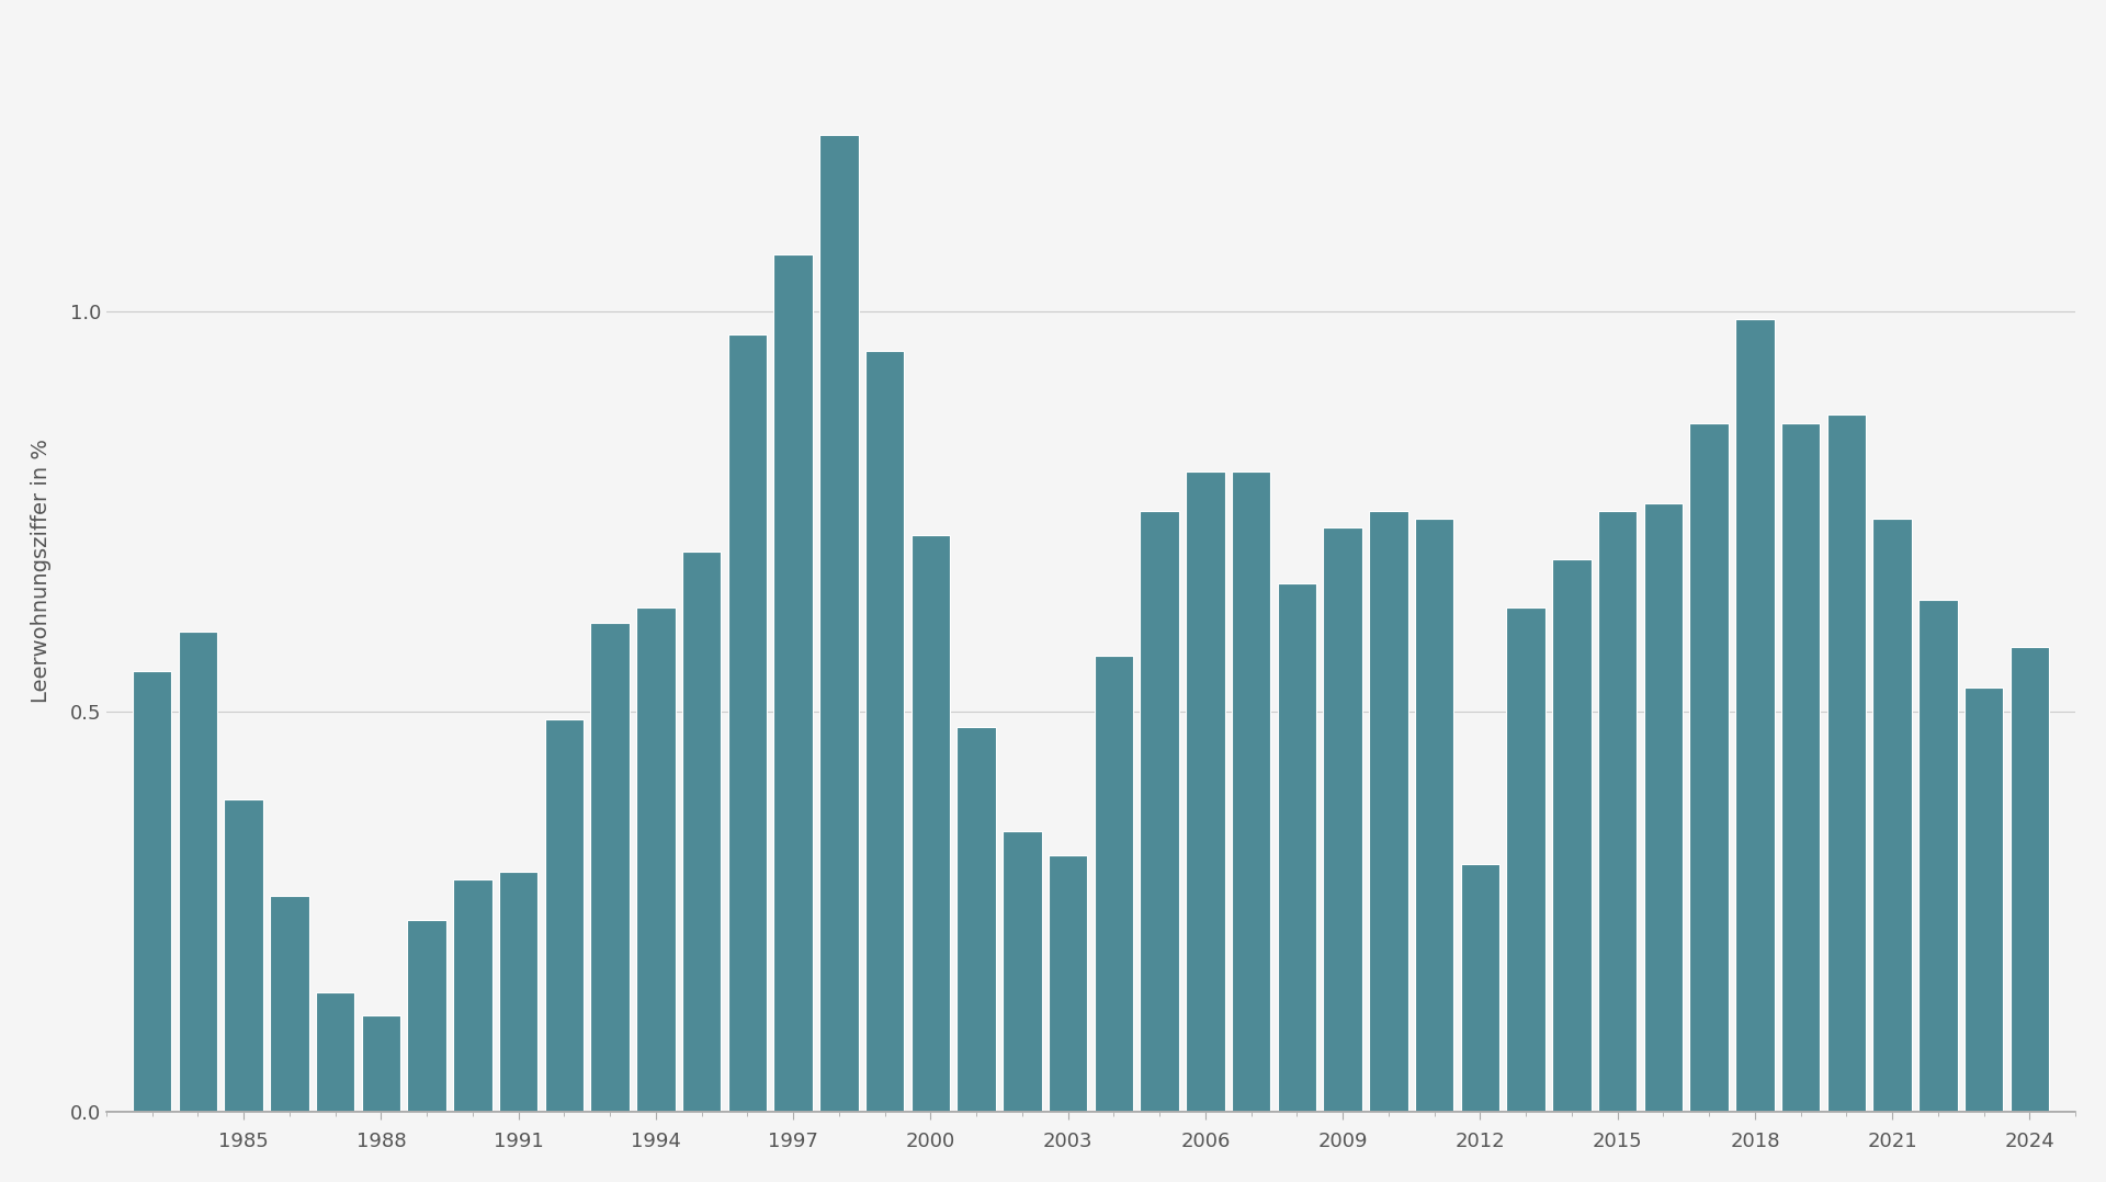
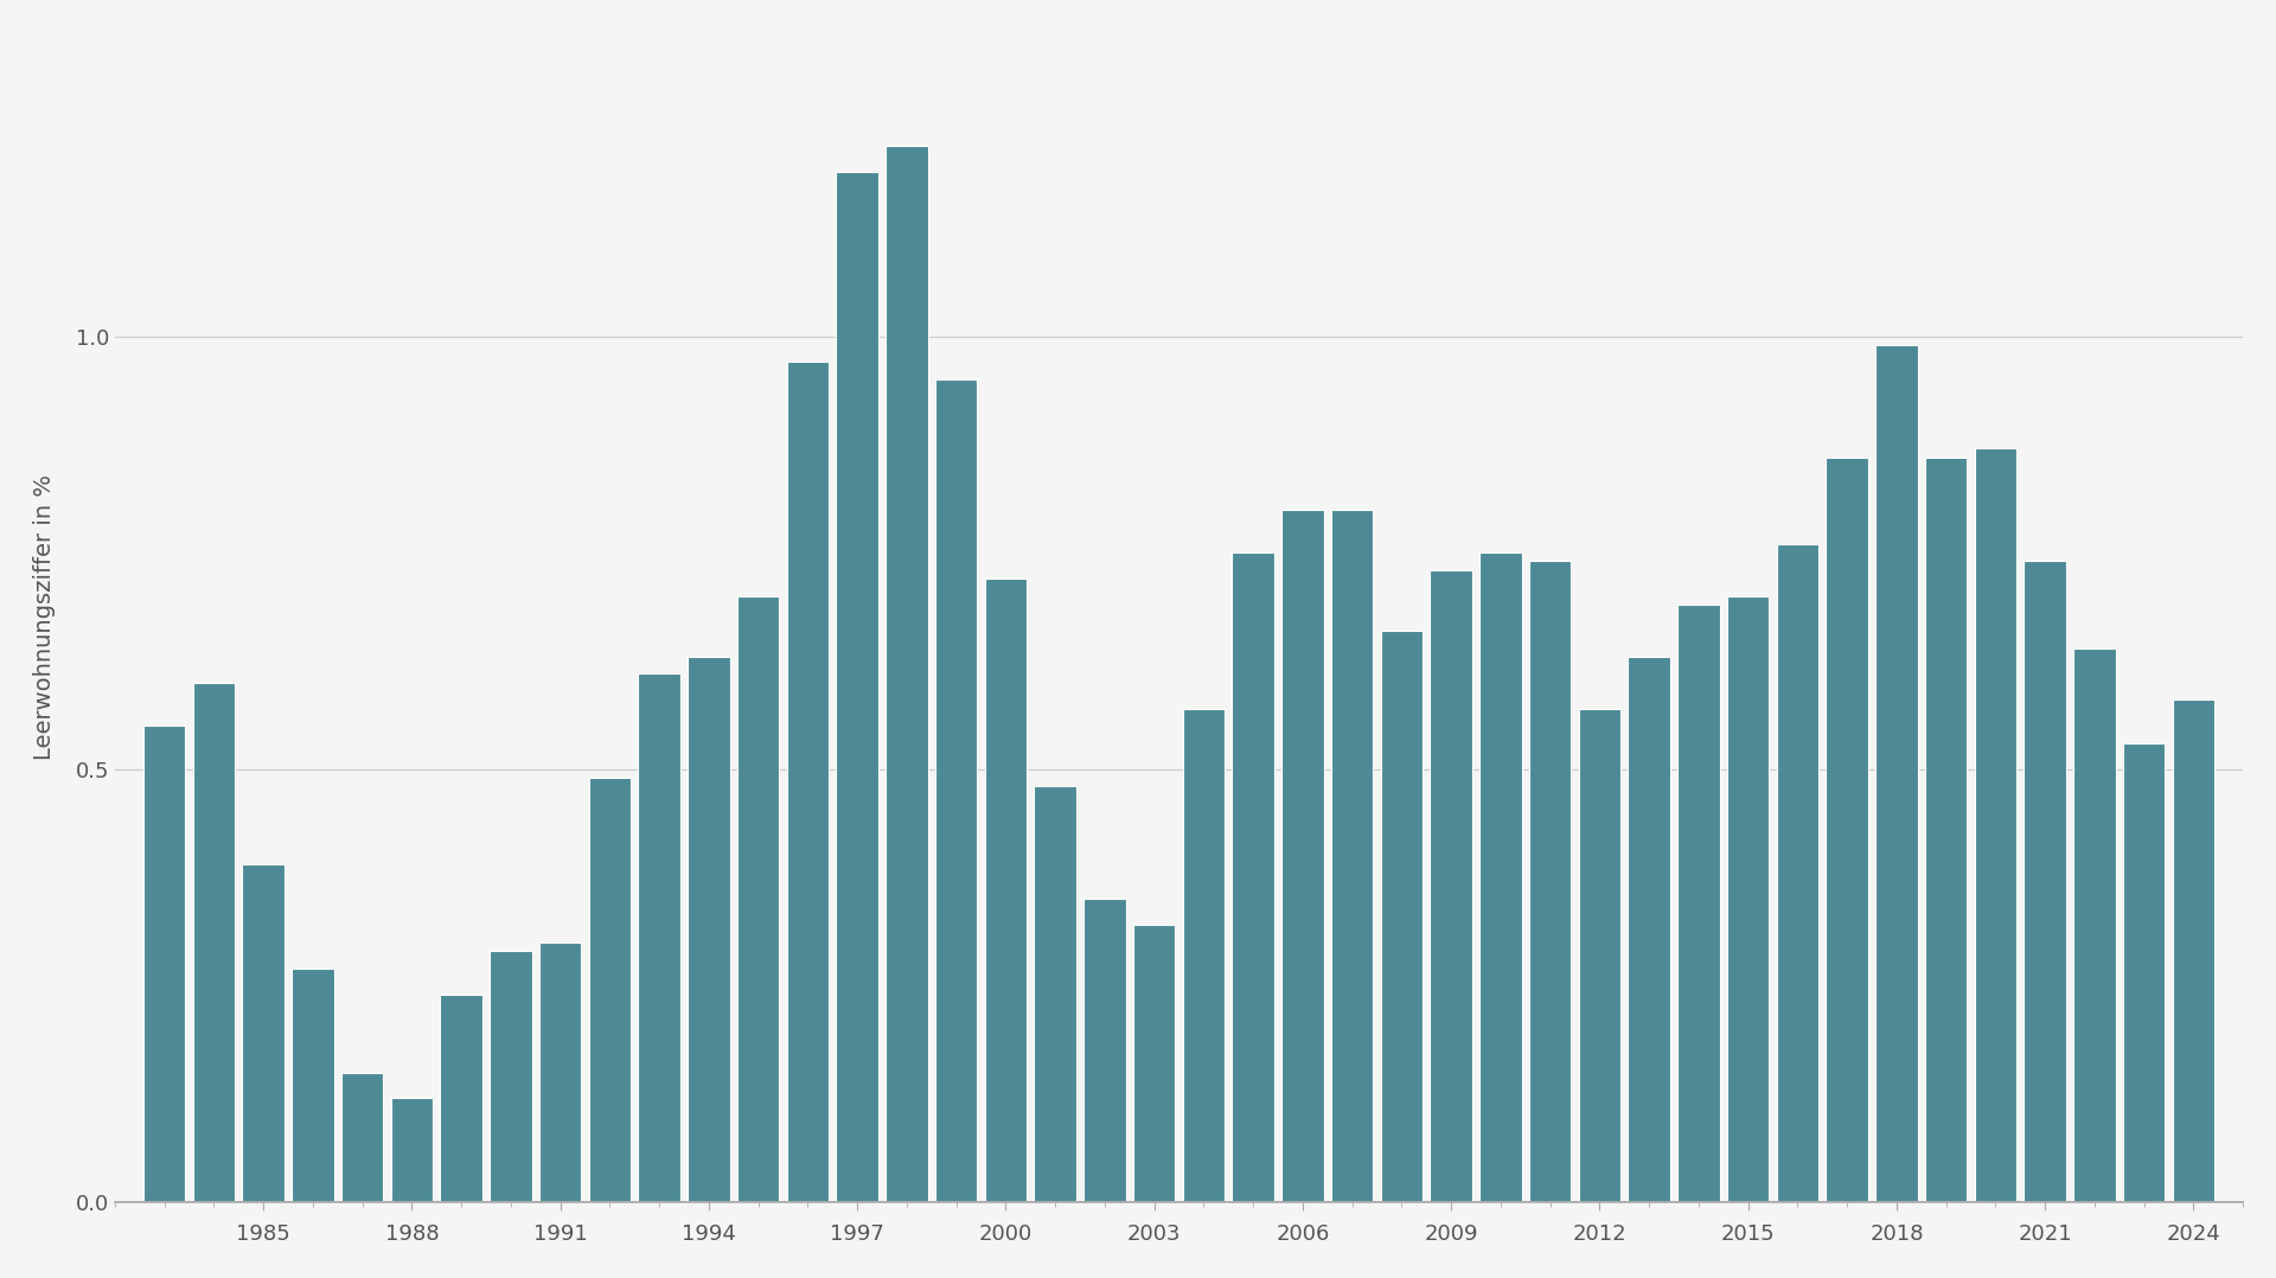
1997: 1.07 -> 1.19
2012: 0.31 -> 0.57
2015: 0.75 -> 0.70
